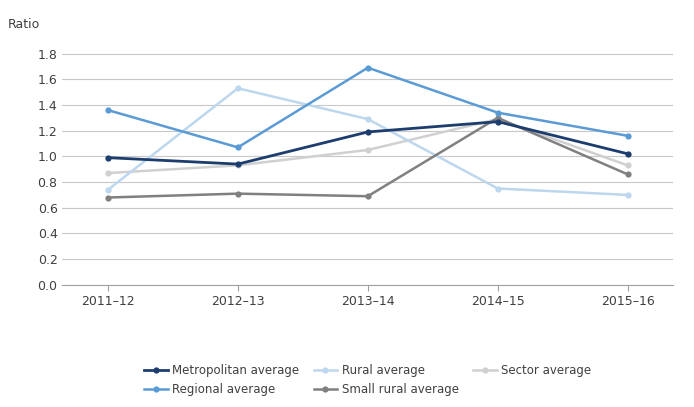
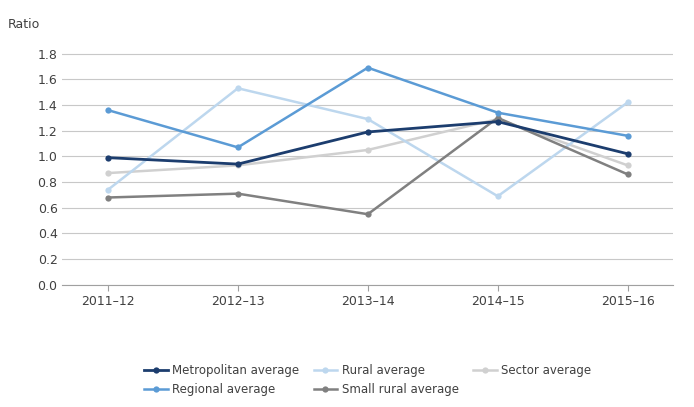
Small rural average/2013–14: 0.69 -> 0.55
Rural average/2014–15: 0.75 -> 0.69
Rural average/2015–16: 0.70 -> 1.42
